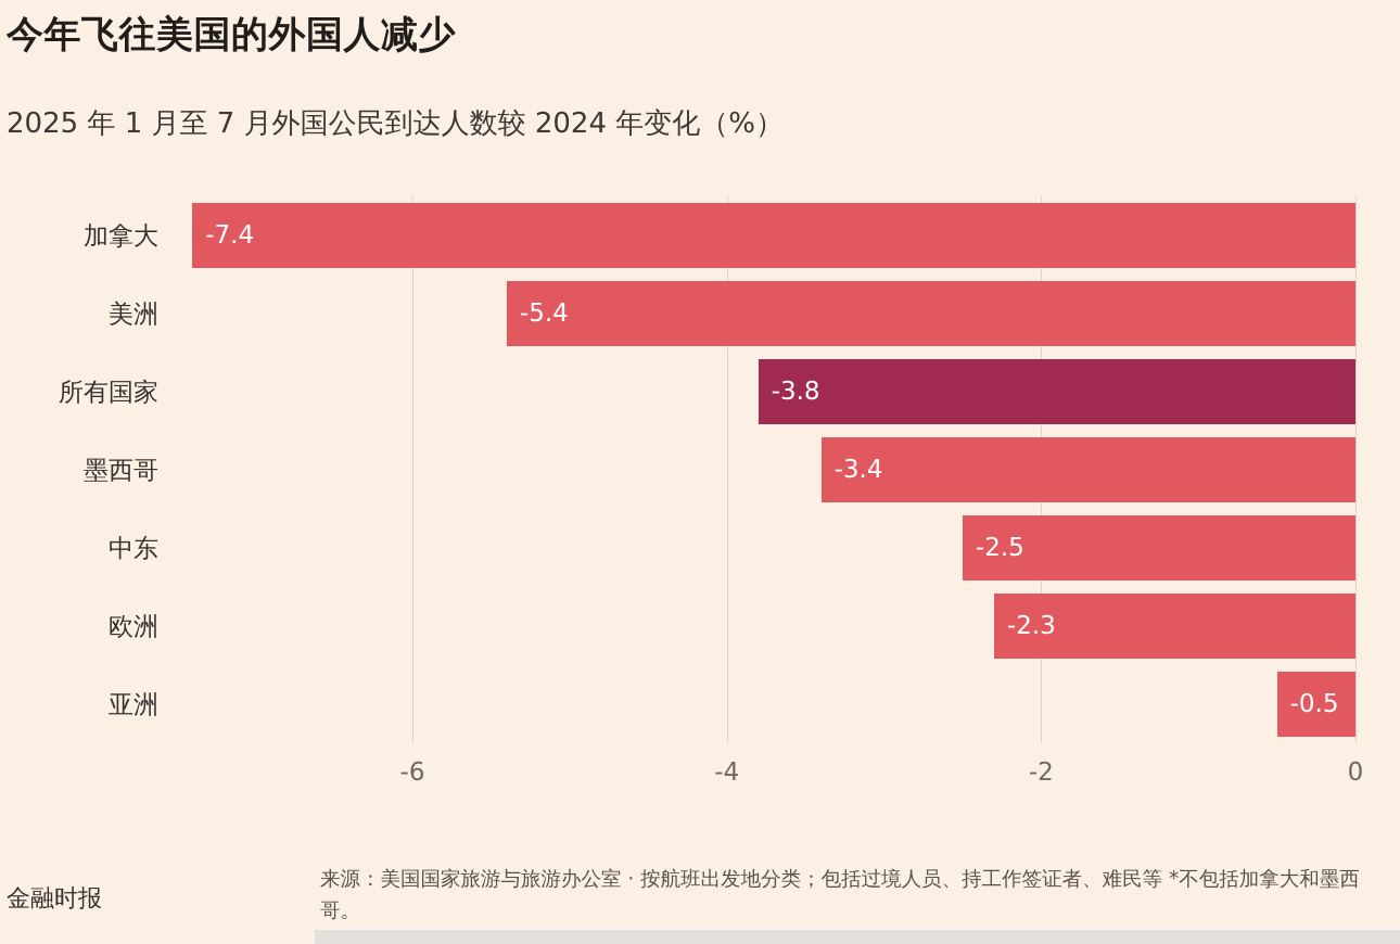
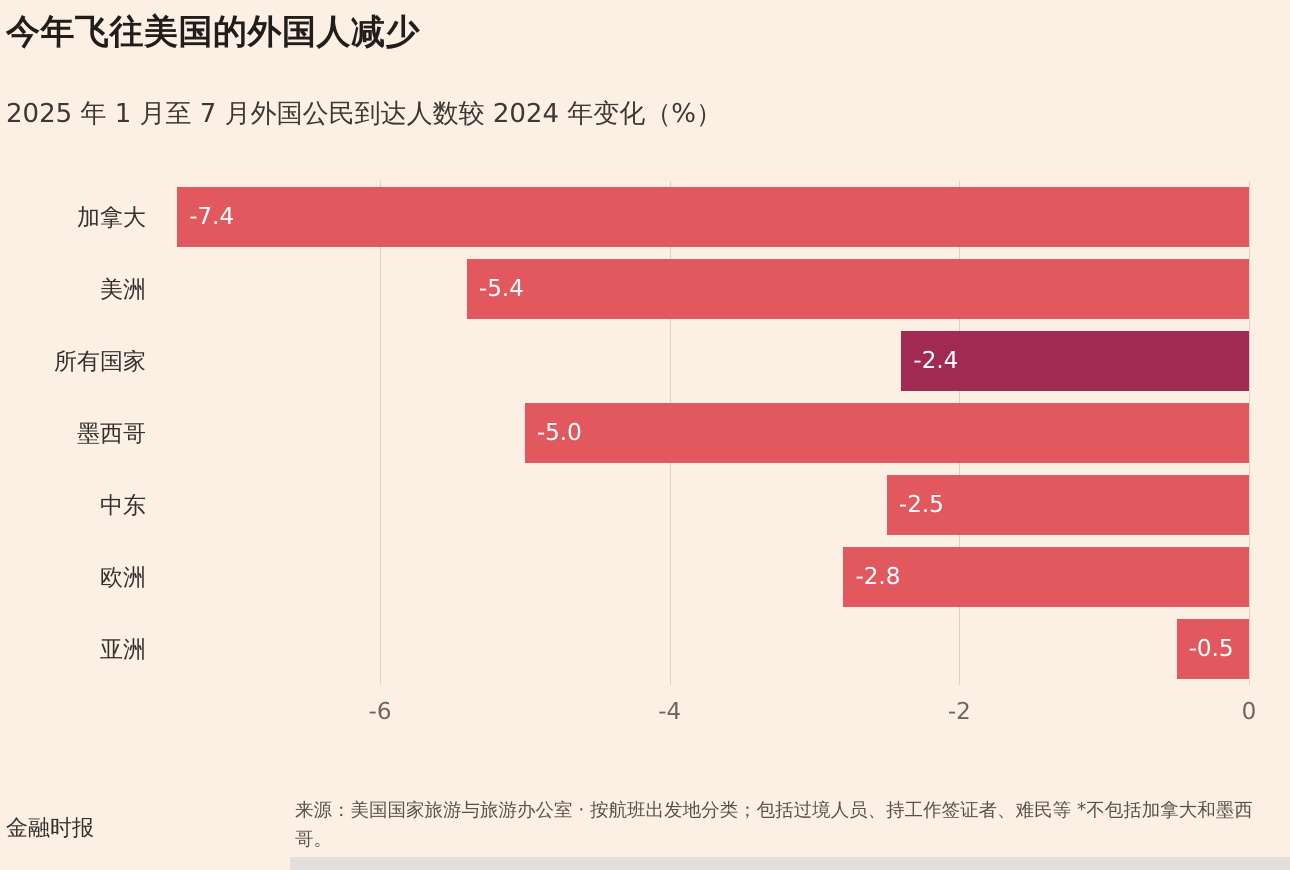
所有国家: -3.8 -> -2.4
墨西哥: -3.4 -> -5.0
欧洲: -2.3 -> -2.8
